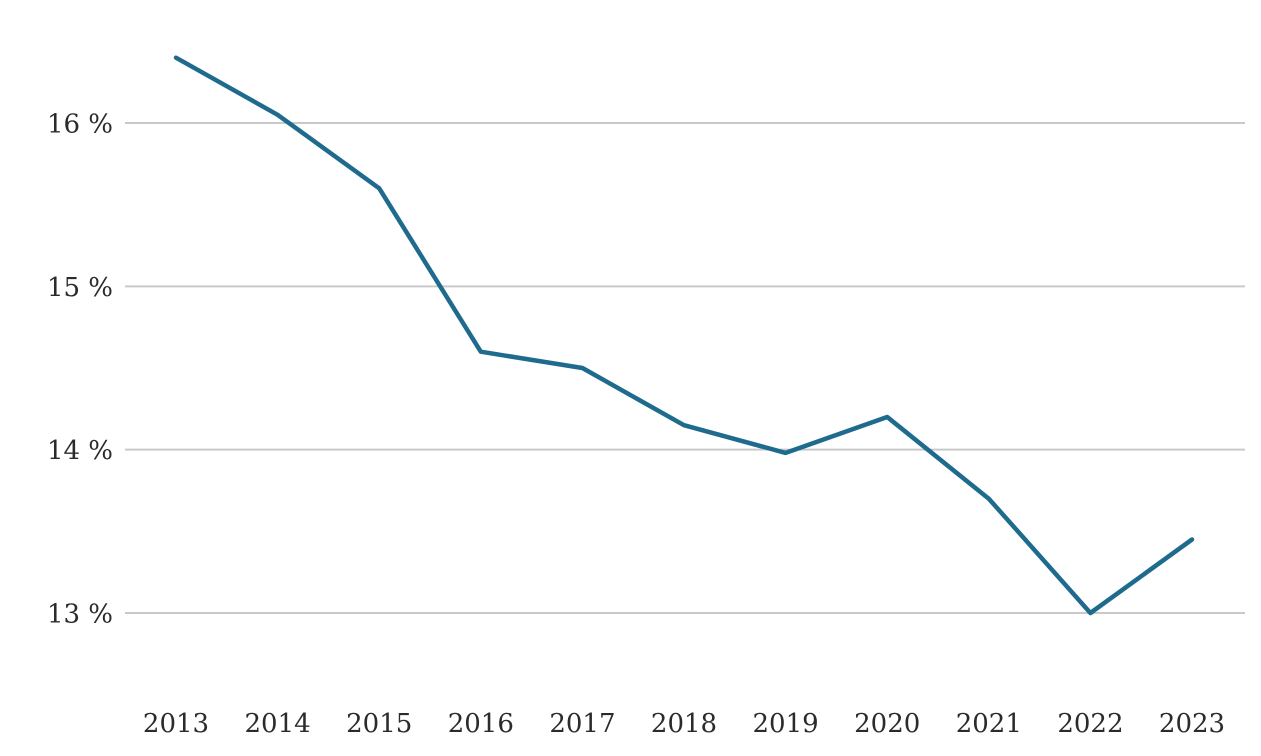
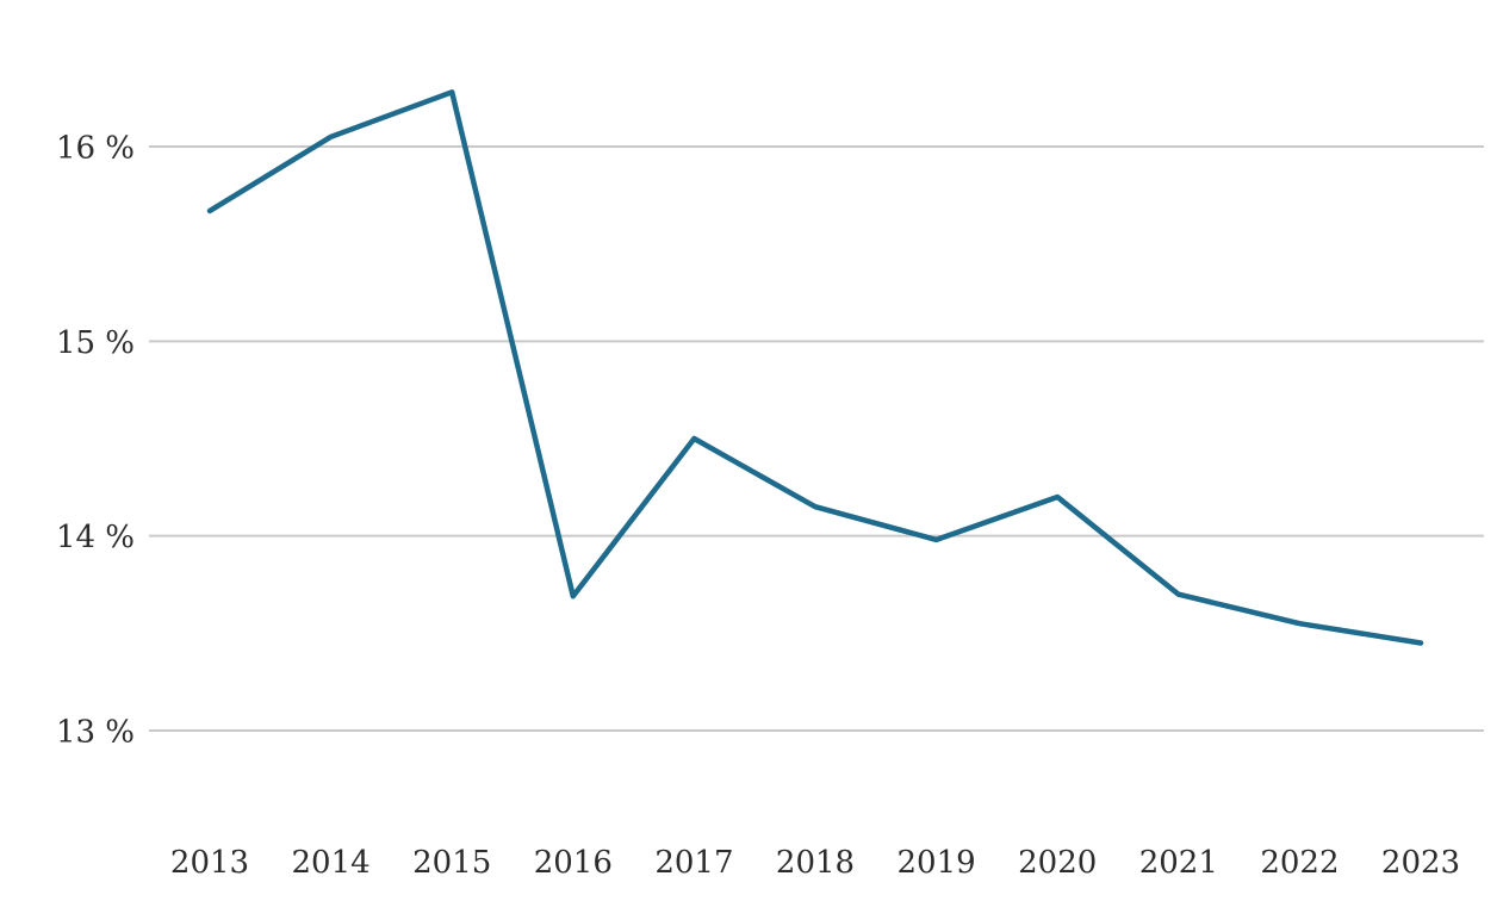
2013: 16.40% -> 15.67%
2015: 15.60% -> 16.28%
2016: 14.60% -> 13.69%
2022: 13.00% -> 13.55%
